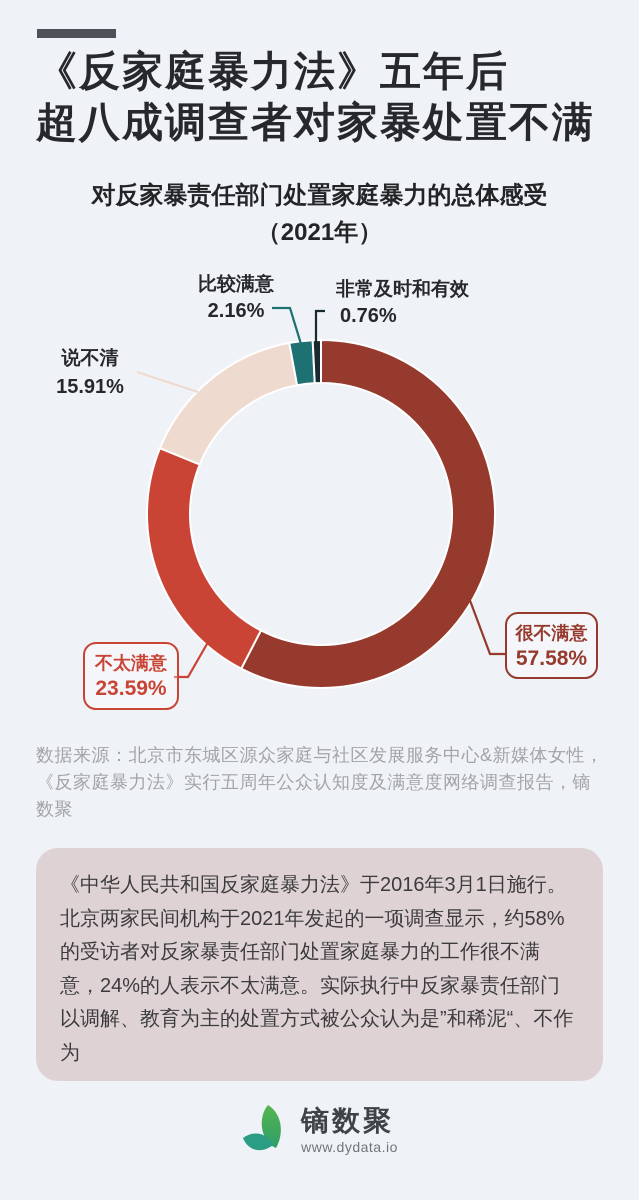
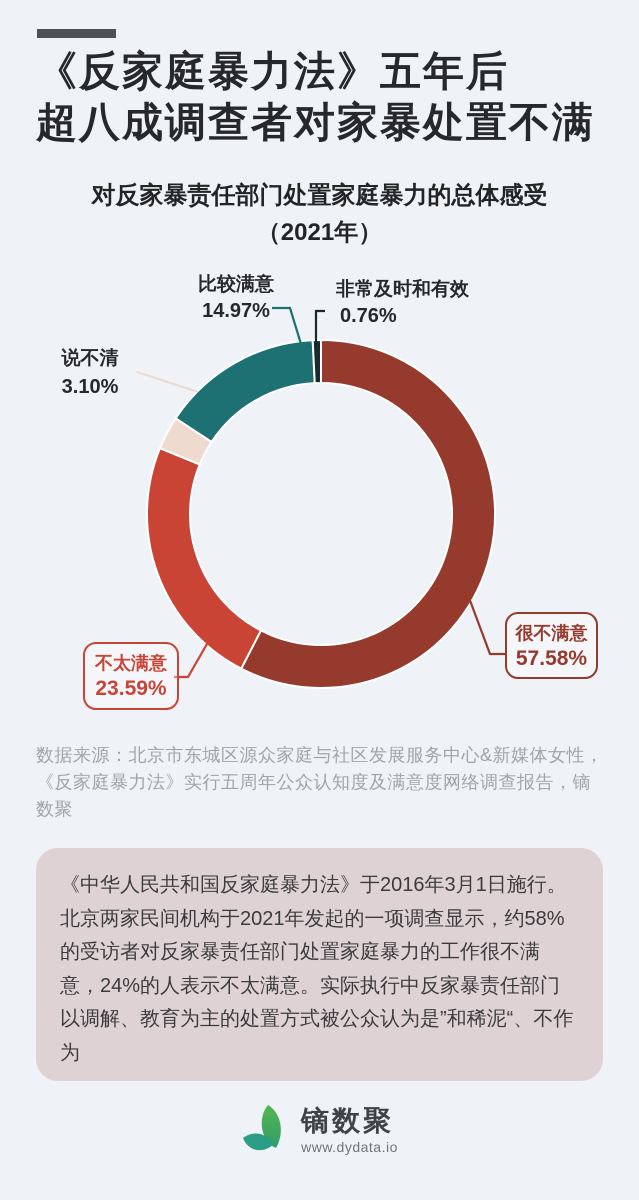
说不清: 15.91% -> 3.10%
比较满意: 2.16% -> 14.97%
